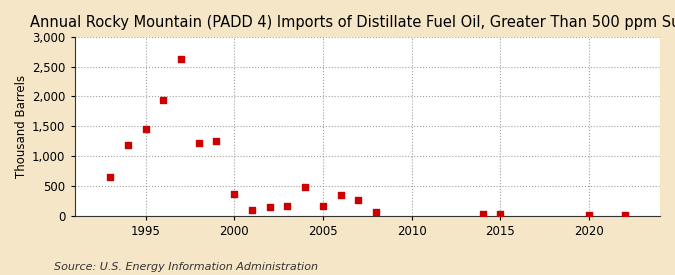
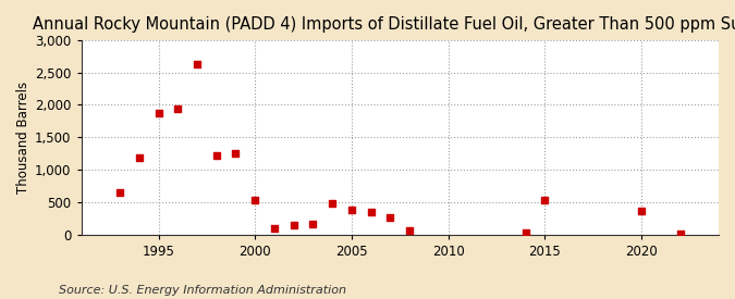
1995: 1,460 -> 1,880
2000: 360 -> 540
2005: 160 -> 380
2015: 40 -> 540
2020: 20 -> 360
